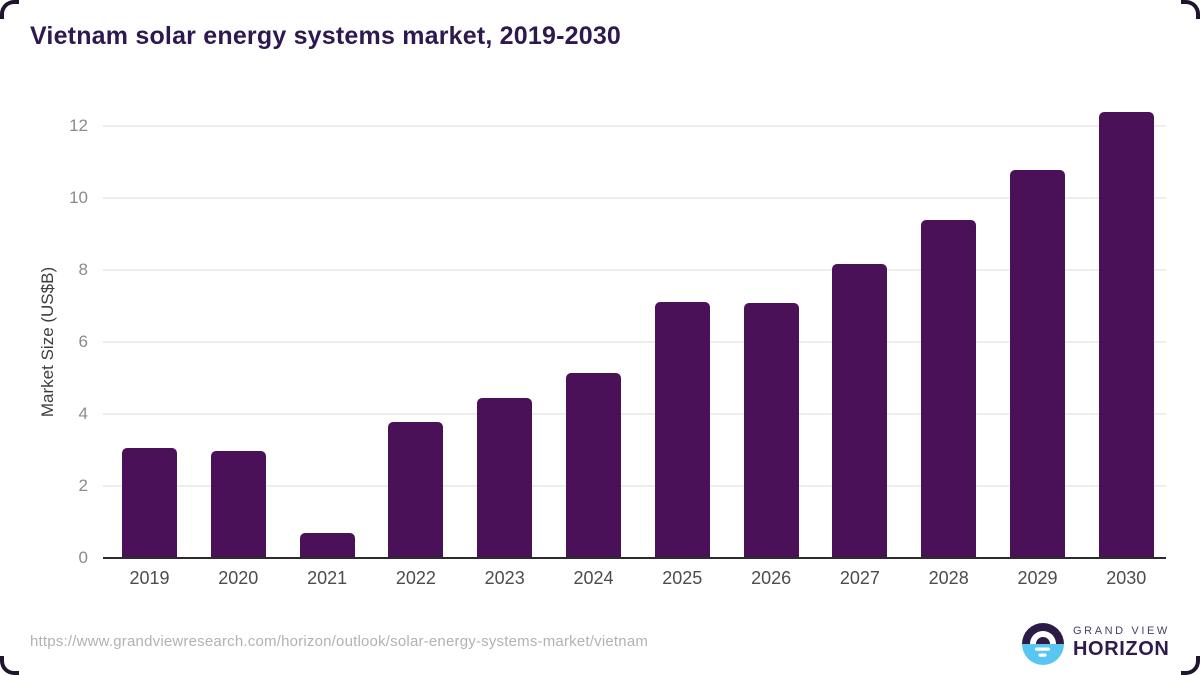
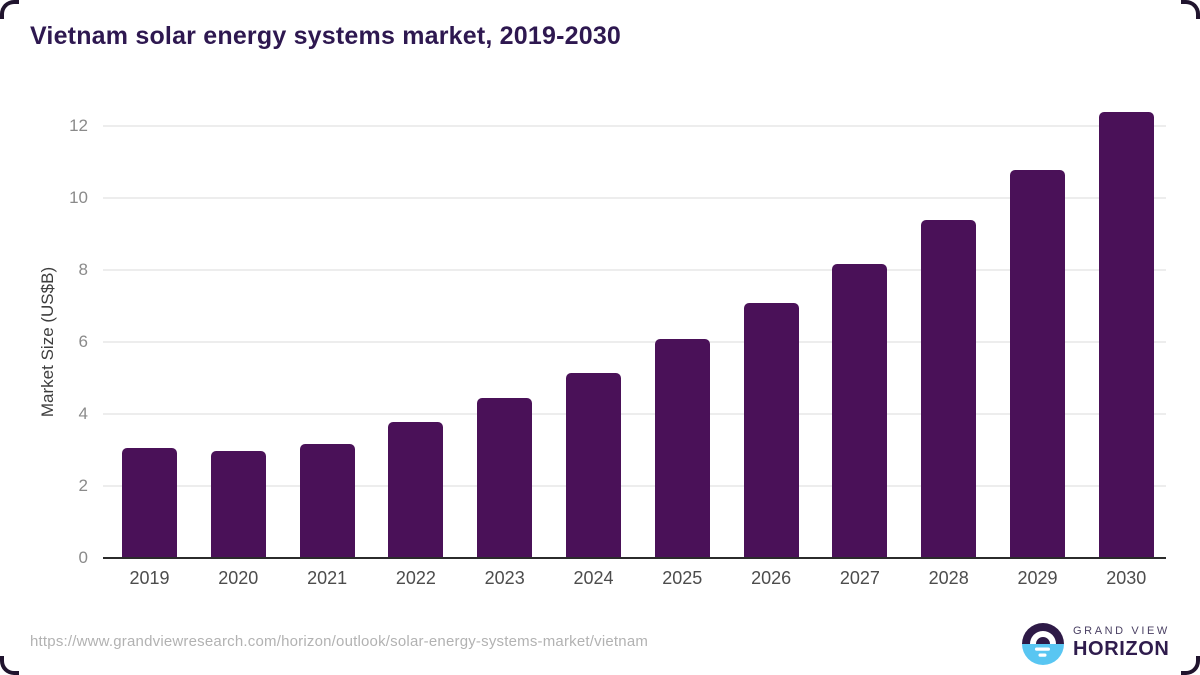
2021: 0.7 -> 3.2
2025: 7.1 -> 6.1
